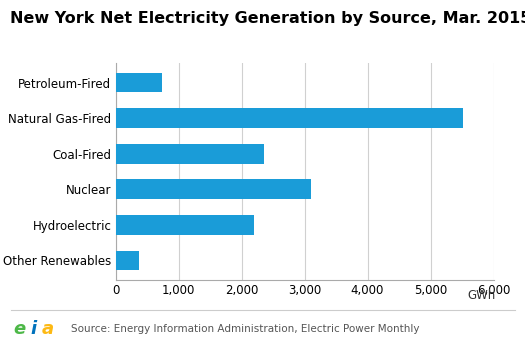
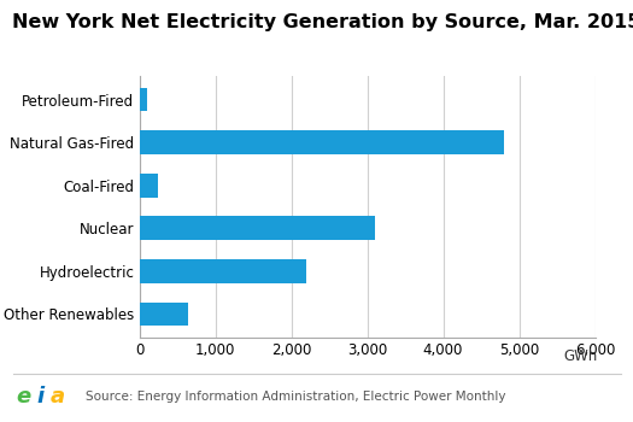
Petroleum-Fired: 740 -> 100
Natural Gas-Fired: 5,520 -> 4,800
Coal-Fired: 2,360 -> 250
Other Renewables: 380 -> 650
